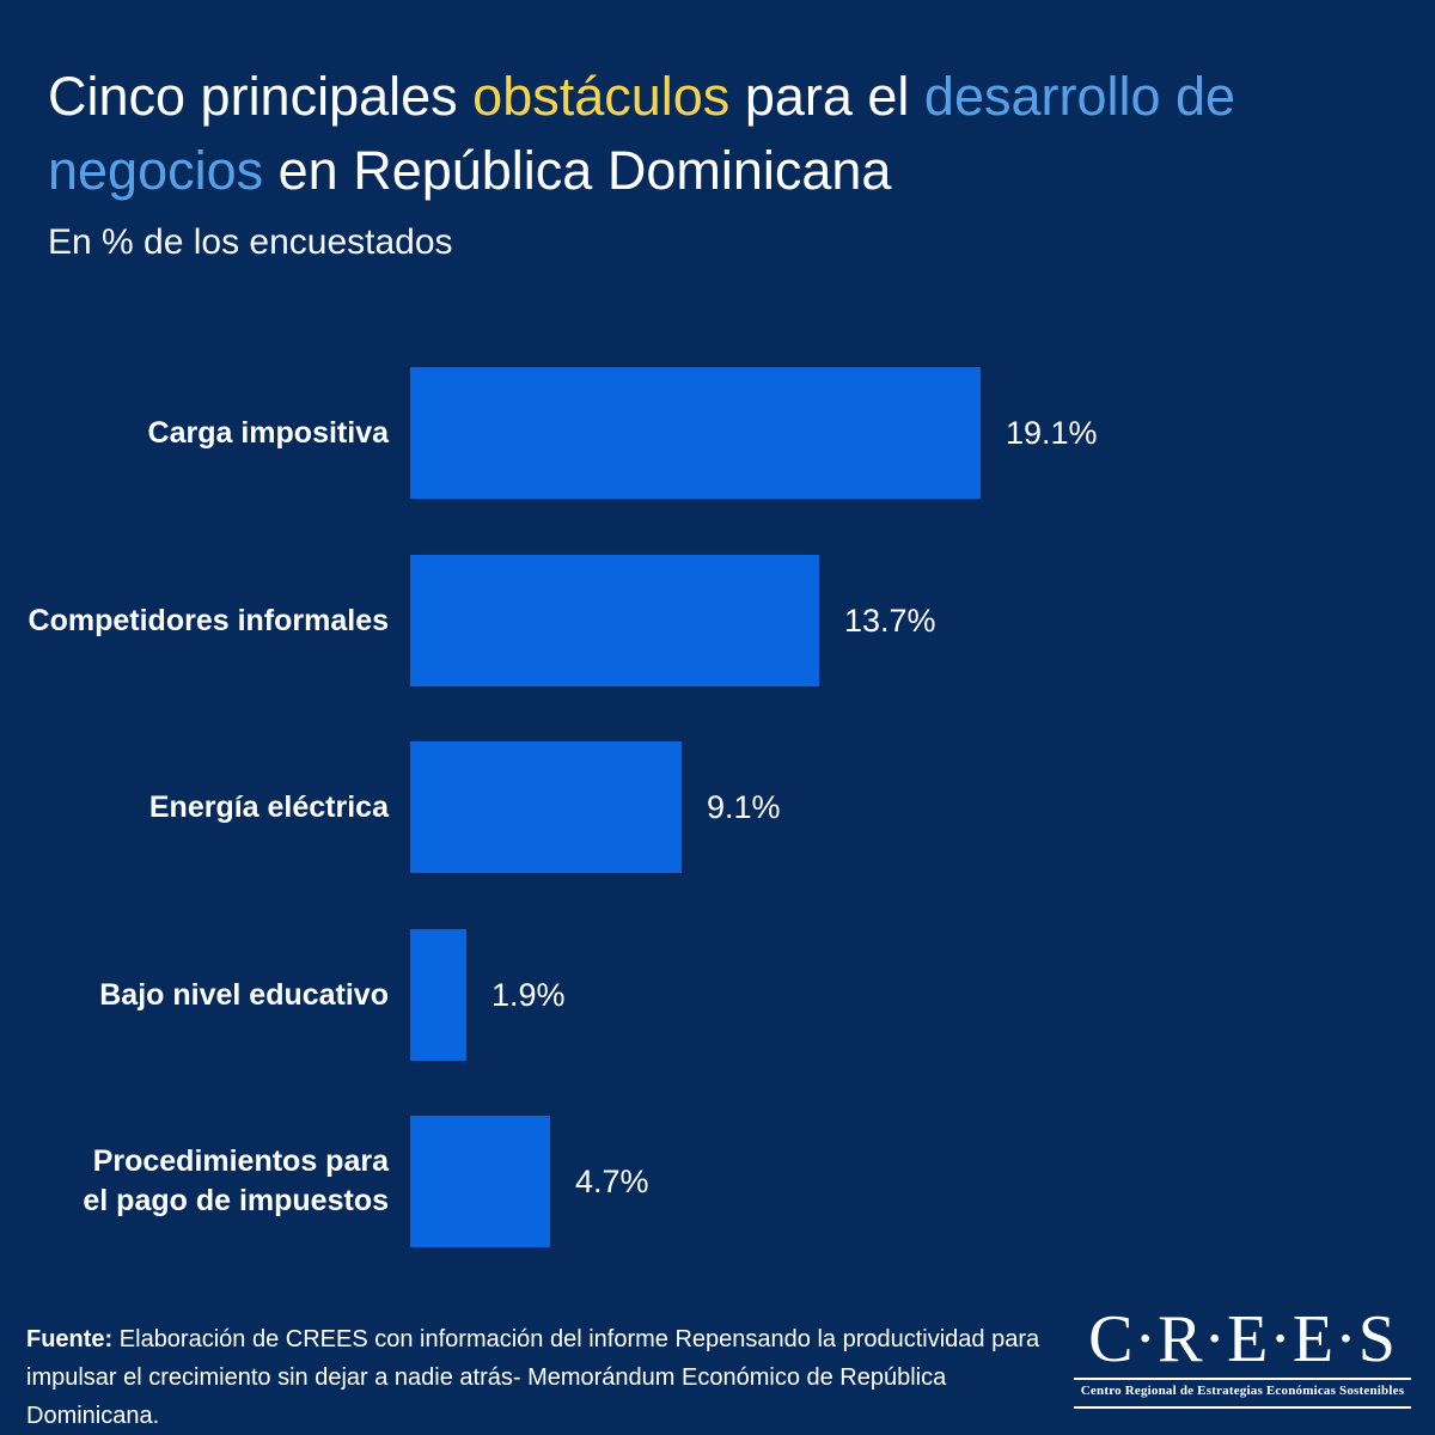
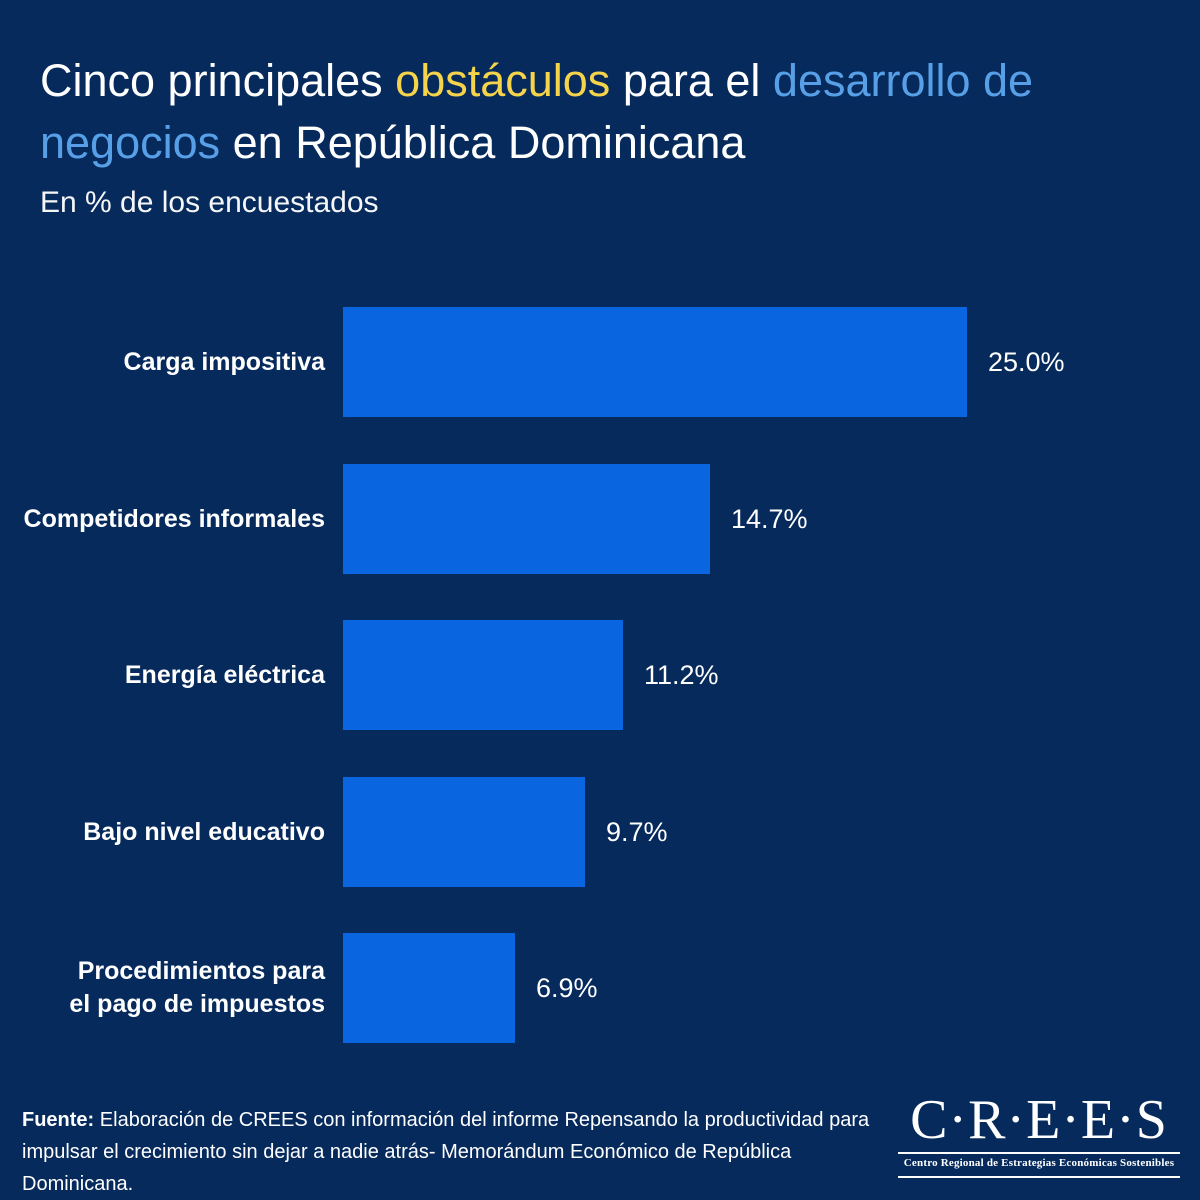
Carga impositiva: 19.1% -> 25.0%
Competidores informales: 13.7% -> 14.7%
Energía eléctrica: 9.1% -> 11.2%
Bajo nivel educativo: 1.9% -> 9.7%
Procedimientos para el pago de impuestos: 4.7% -> 6.9%
